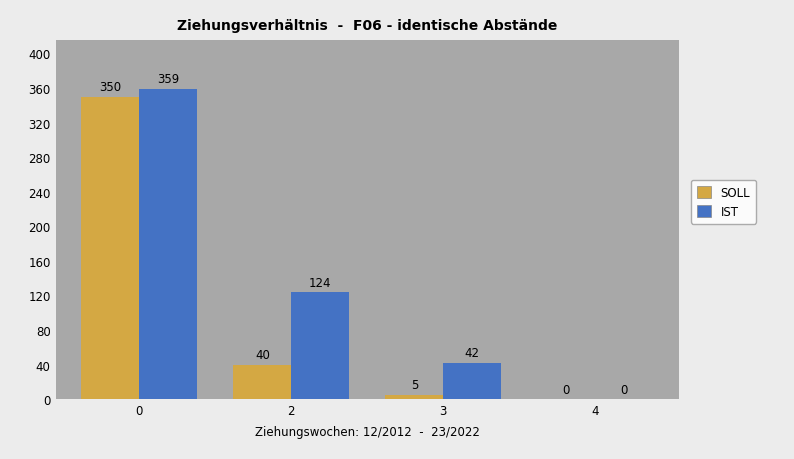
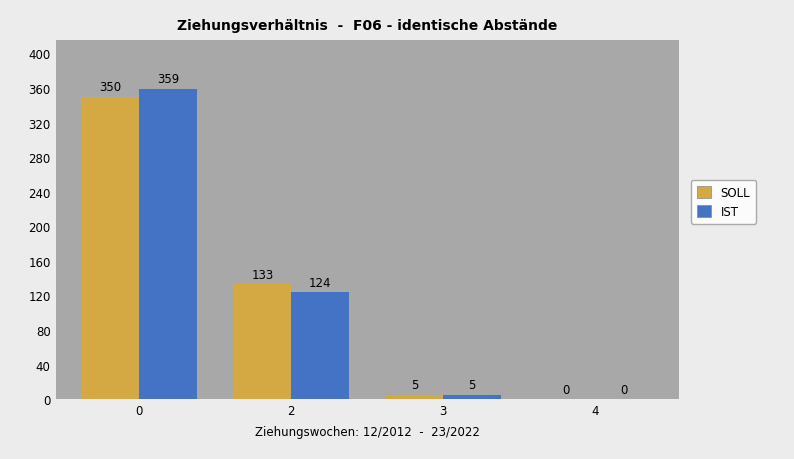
SOLL/2: 40 -> 133
IST/3: 42 -> 5
